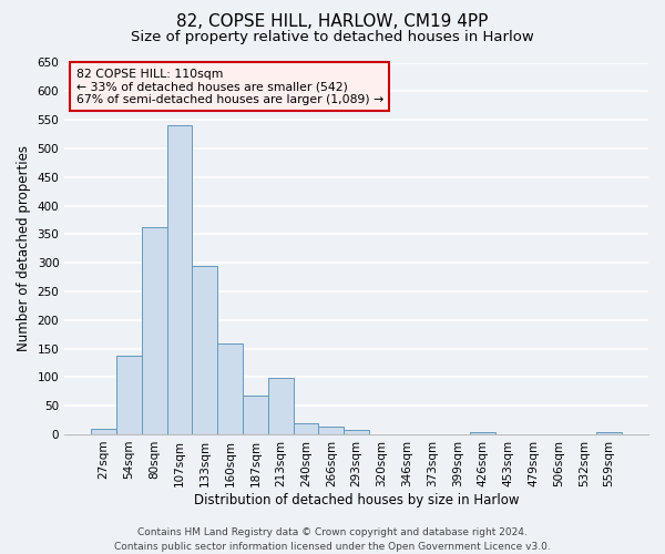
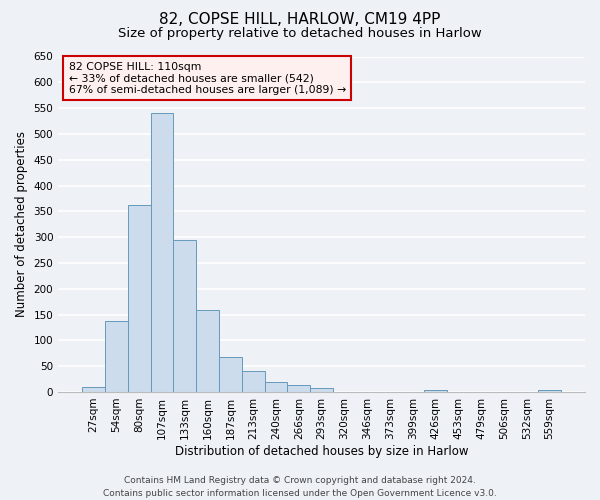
213sqm: 98 -> 40
